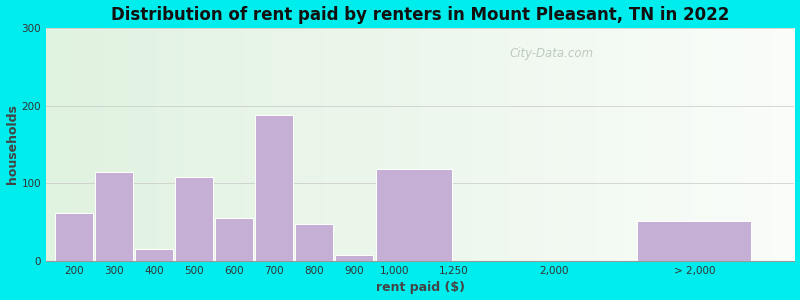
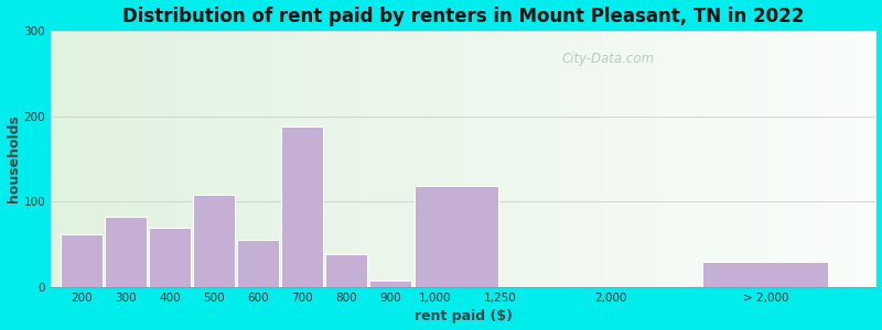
300: 114 -> 82
400: 16 -> 70
800: 48 -> 38
> 2,000: 52 -> 30
